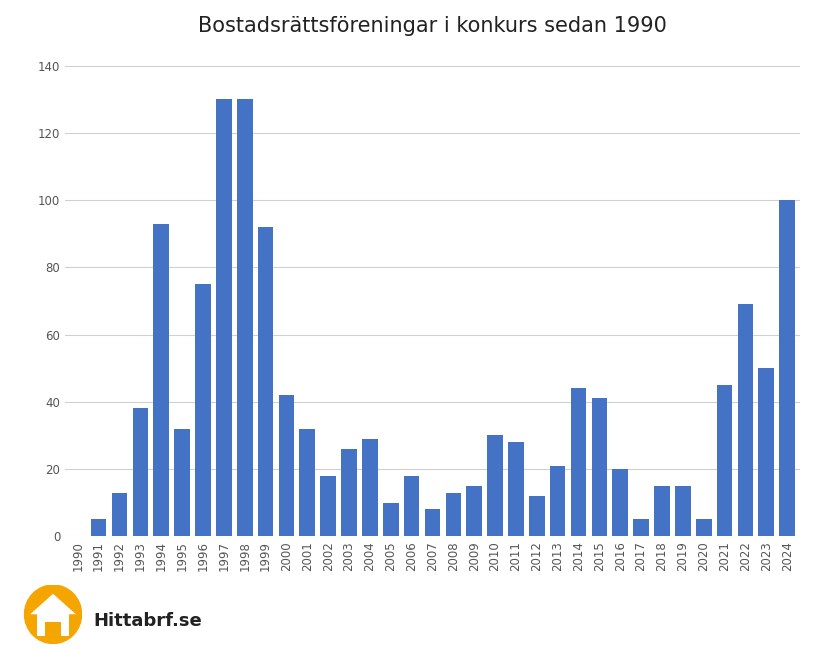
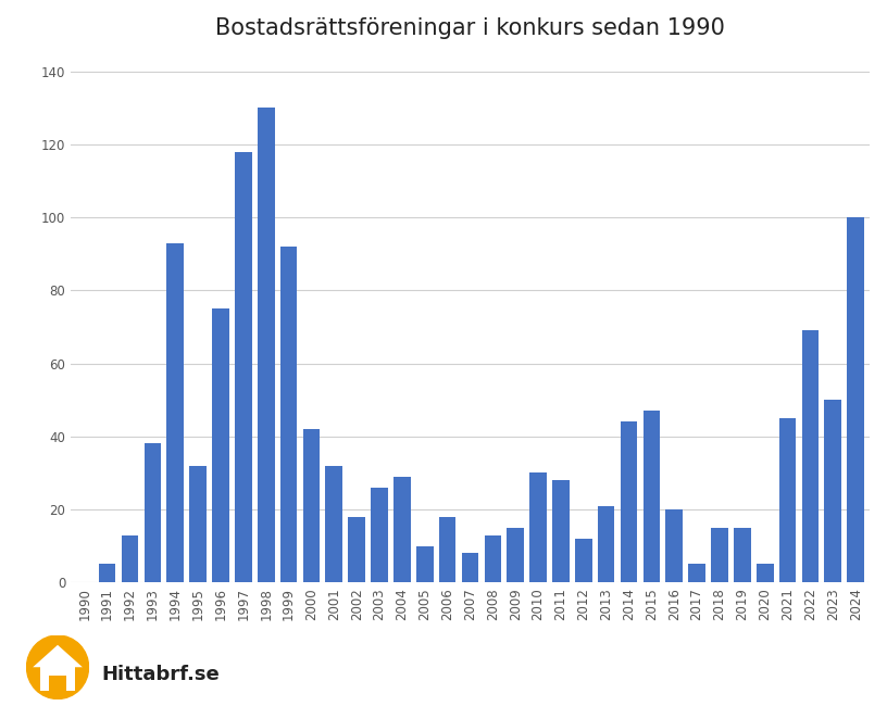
1997: 130 -> 118
2015: 41 -> 47
